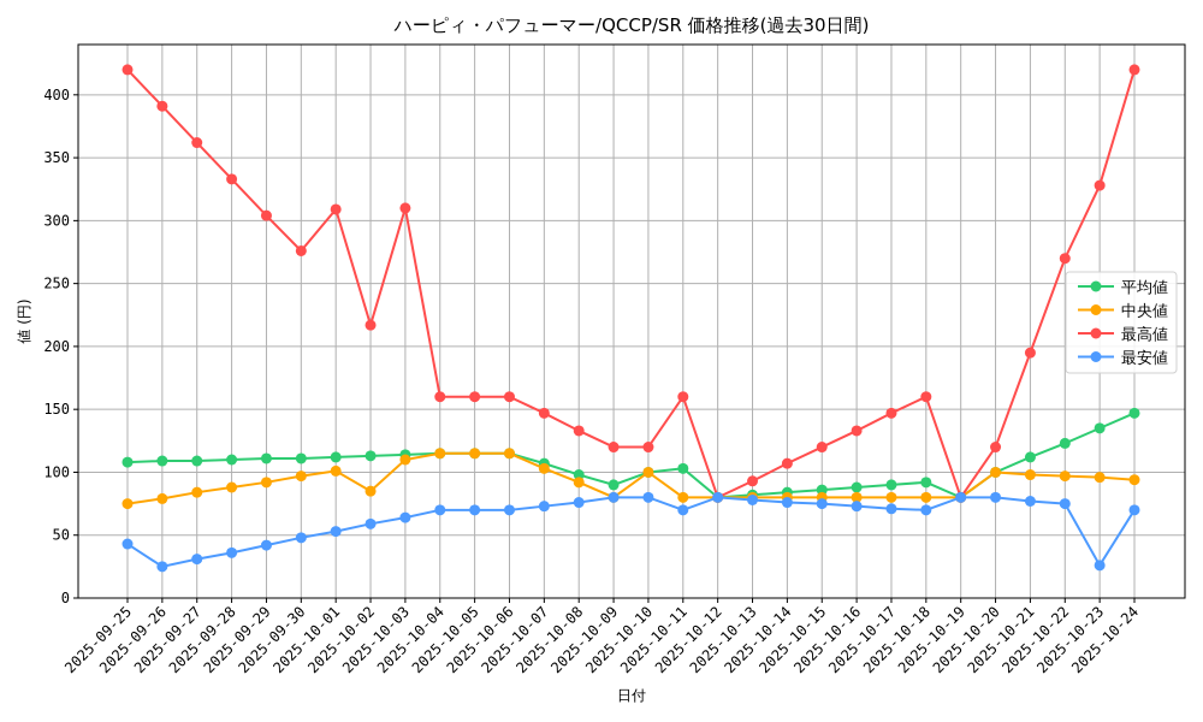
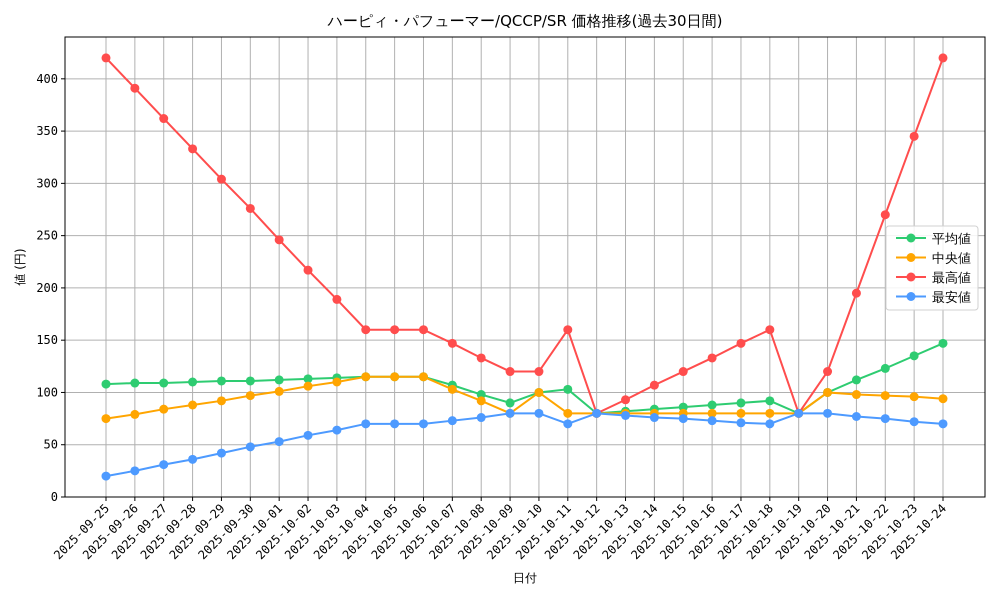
最安値/2025-09-25: 43 -> 20
最高値/2025-10-01: 309 -> 246
中央値/2025-10-02: 85 -> 106
最高値/2025-10-03: 310 -> 189
最高値/2025-10-23: 328 -> 345
最安値/2025-10-23: 26 -> 72
